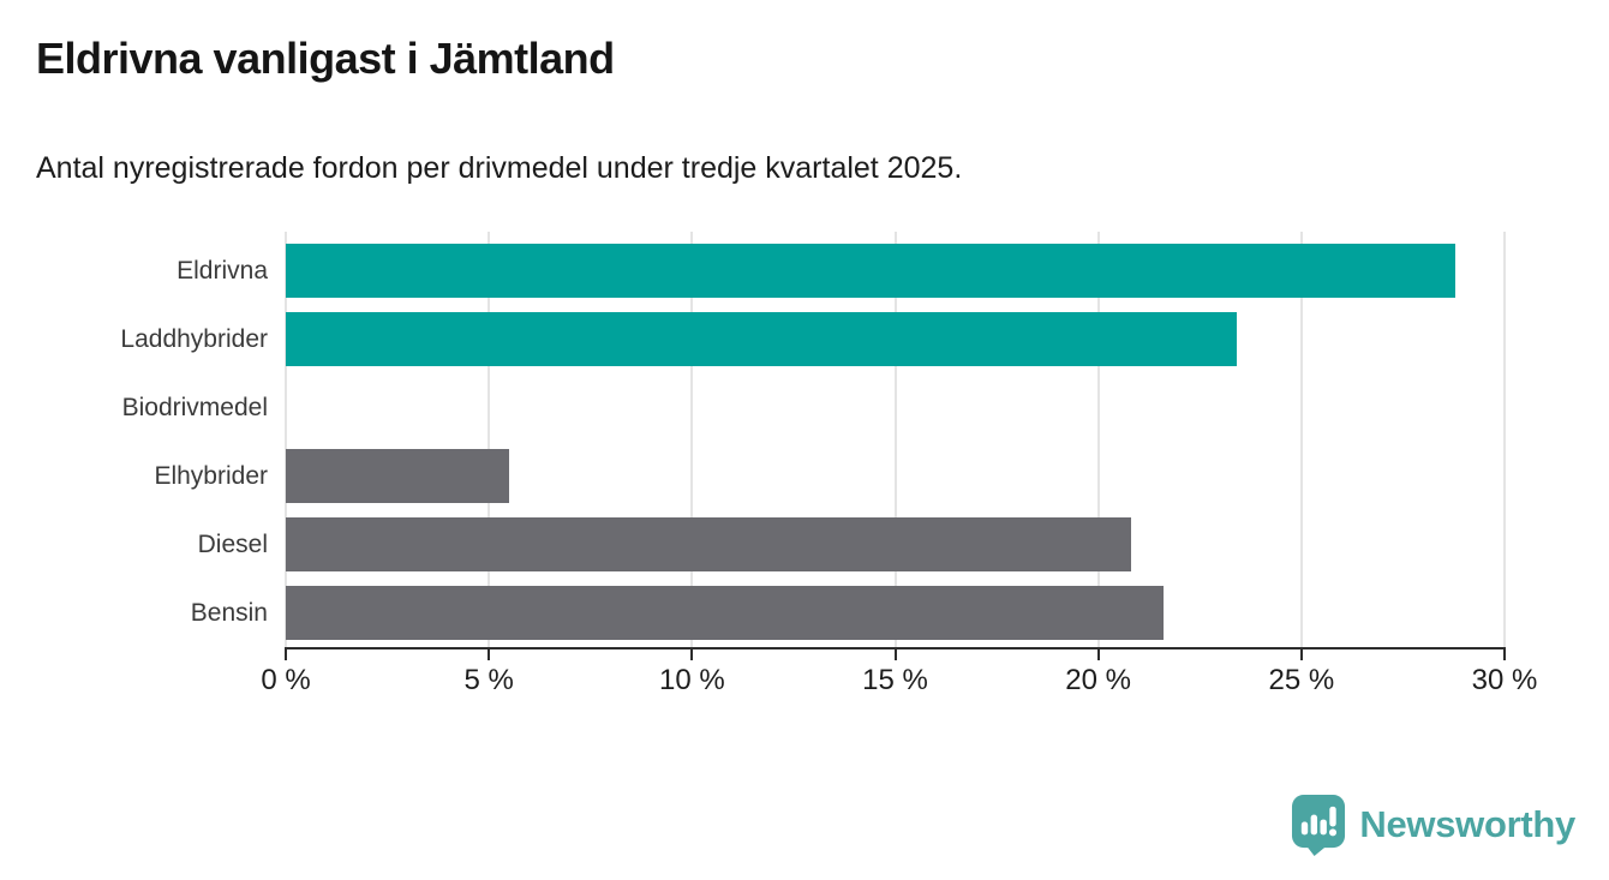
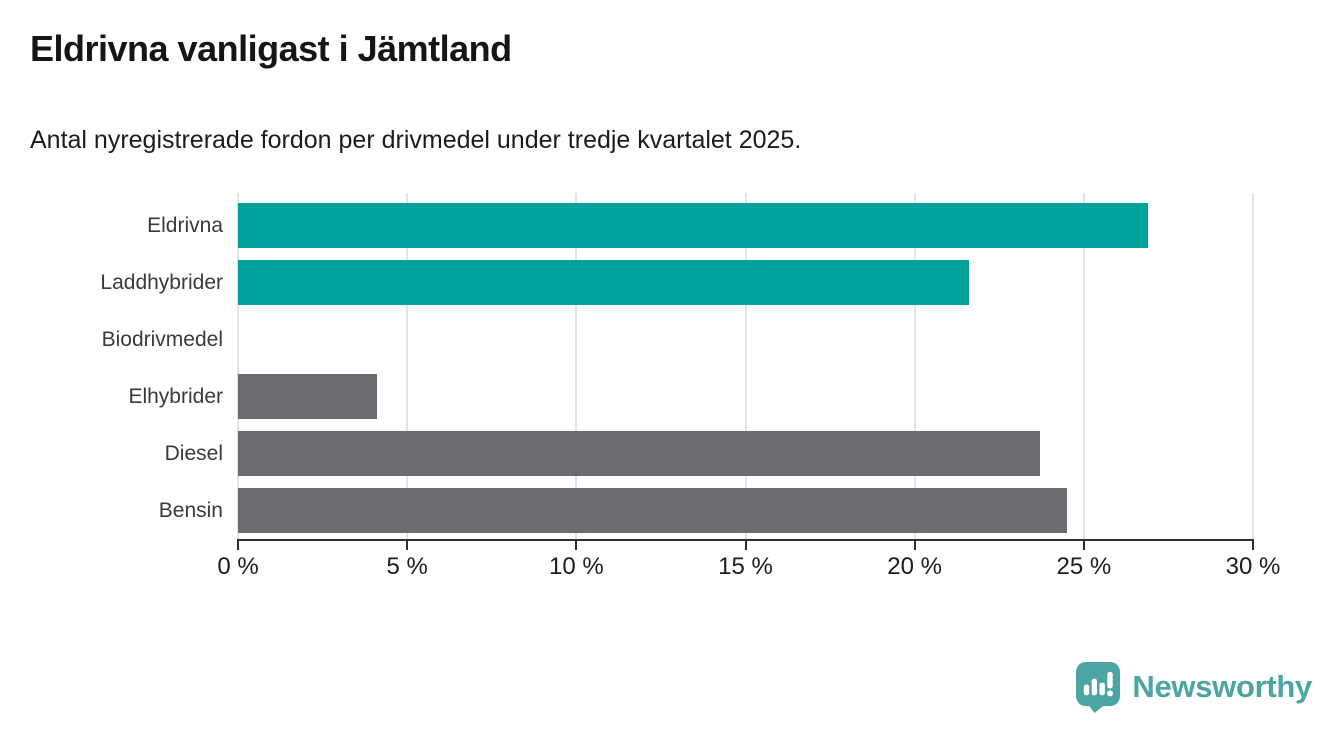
Eldrivna: 28.8% -> 26.9%
Laddhybrider: 23.4% -> 21.6%
Elhybrider: 5.5% -> 4.1%
Diesel: 20.8% -> 23.7%
Bensin: 21.6% -> 24.5%
